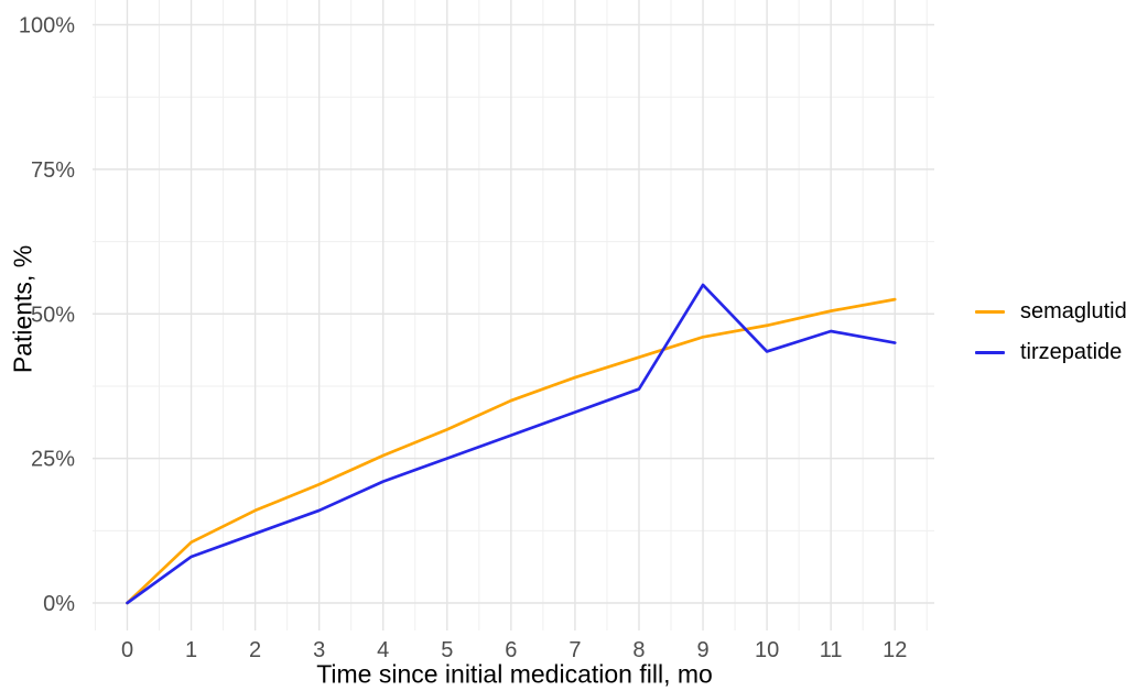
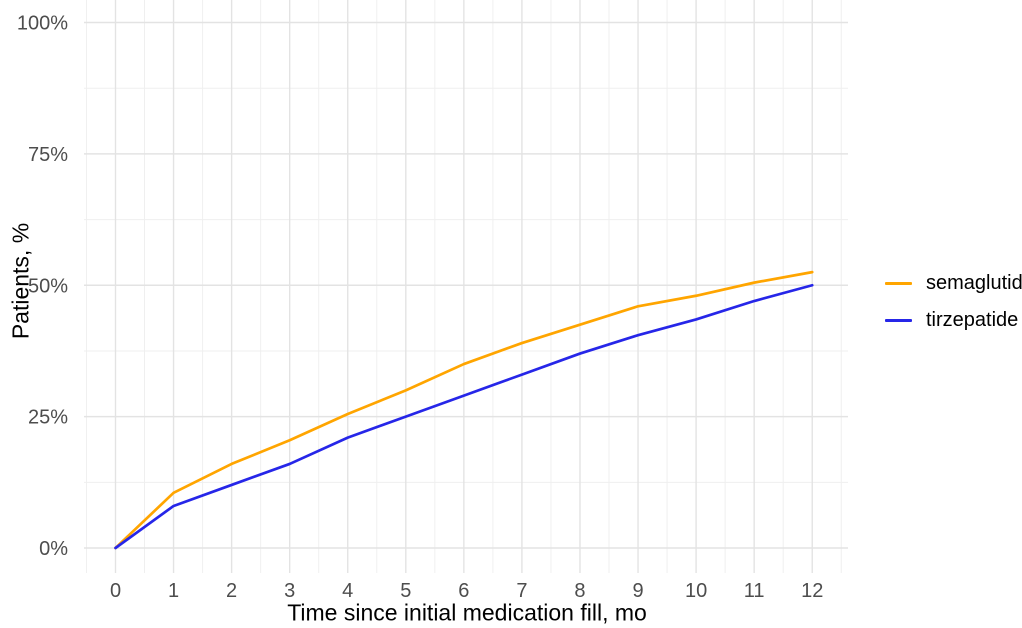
tirzepatide/9: 55% -> 40%
tirzepatide/12: 45% -> 50%
